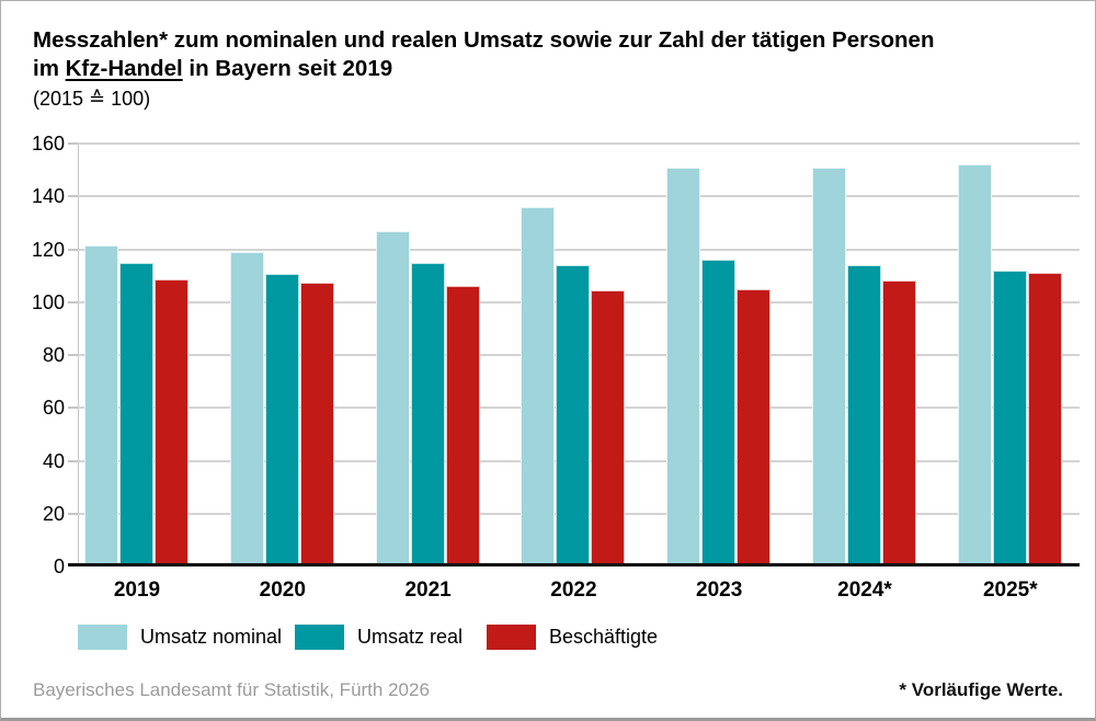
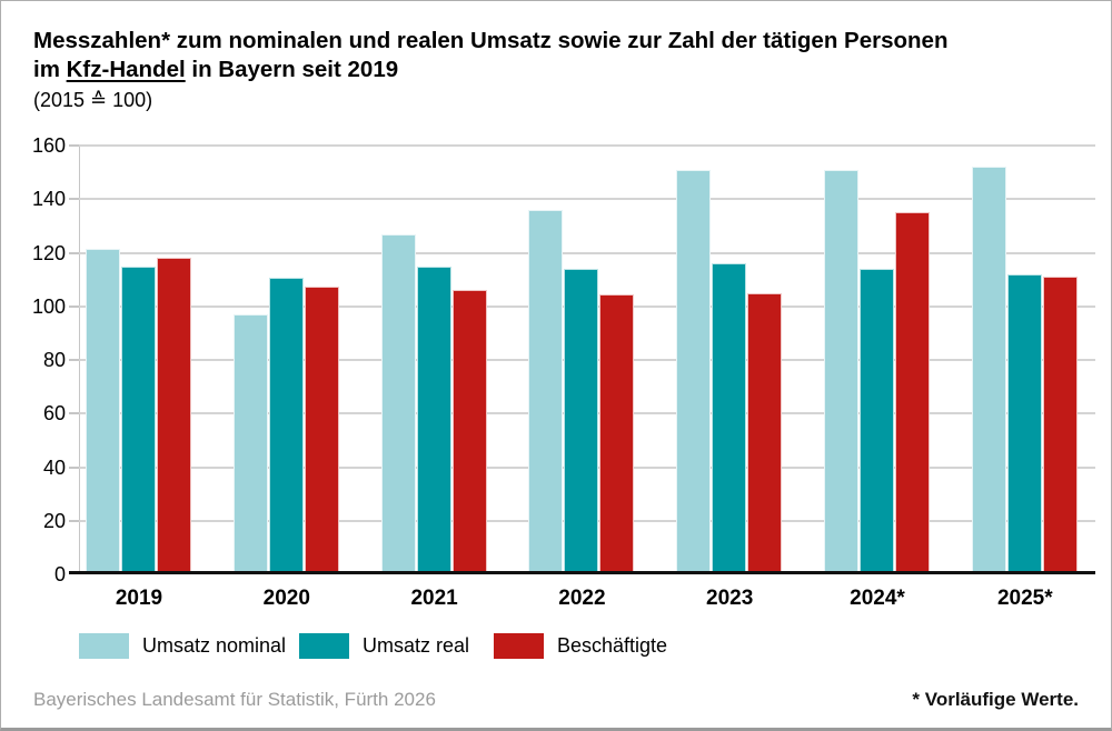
Beschäftigte/2019: 108 -> 118
Umsatz nominal/2020: 119 -> 97
Beschäftigte/2024*: 108 -> 135
